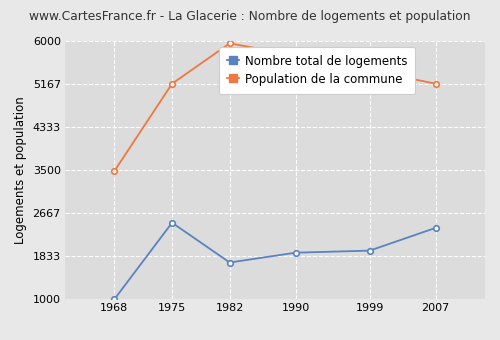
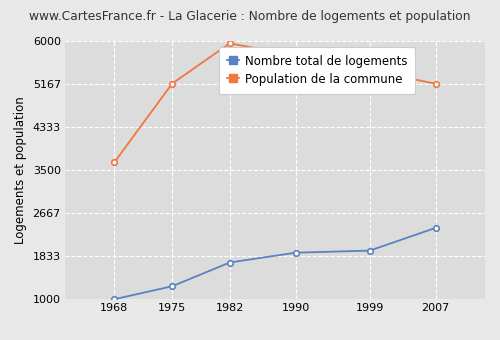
Population de la commune/1968: 3480 -> 3650
Nombre total de logements/1975: 2480 -> 1250
